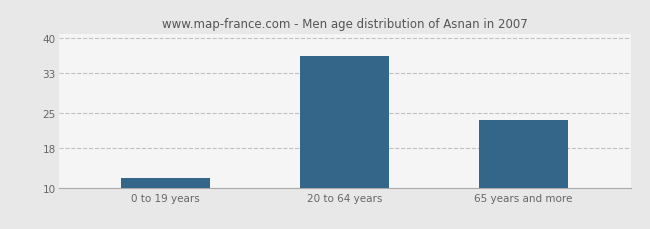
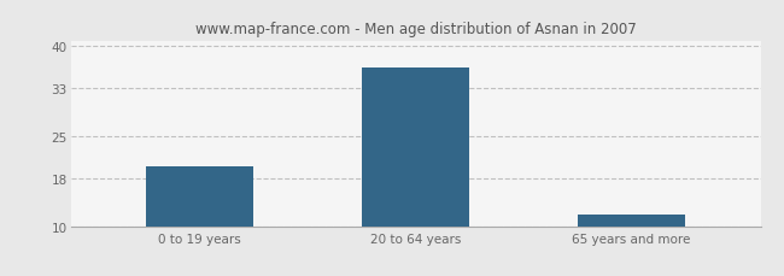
0 to 19 years: 12.0 -> 20.0
65 years and more: 23.5 -> 12.0
